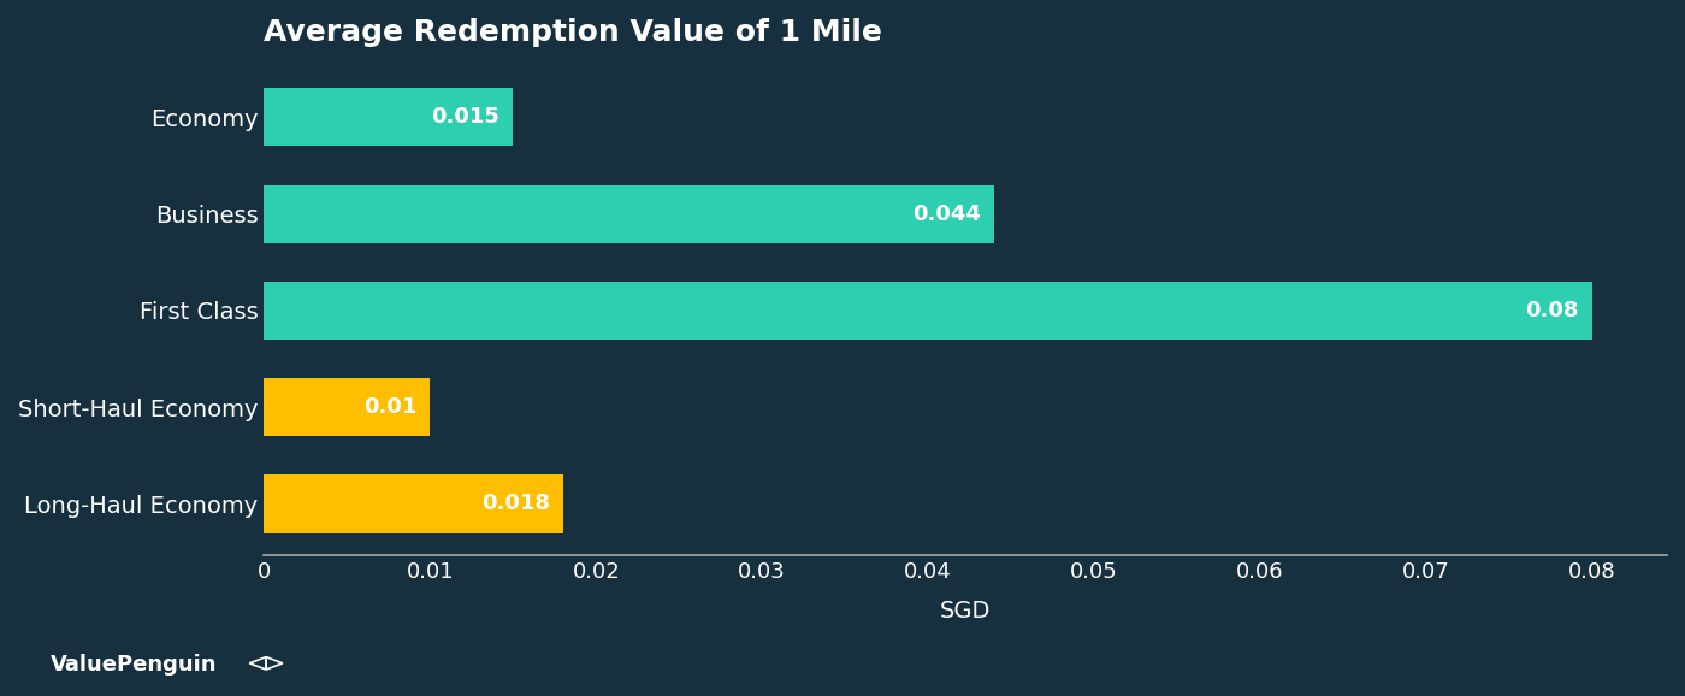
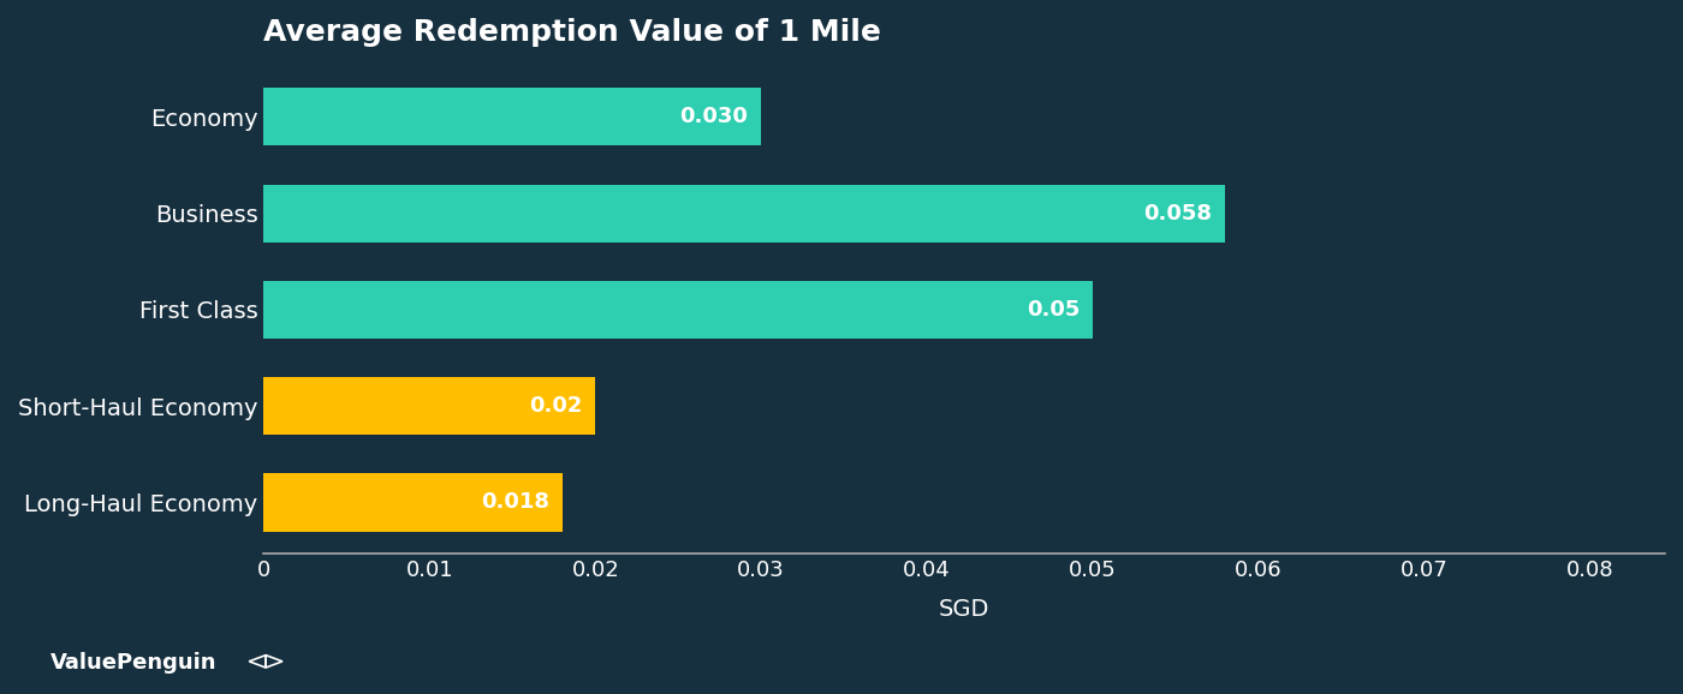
Economy: 0.015 -> 0.030
Business: 0.044 -> 0.058
First Class: 0.08 -> 0.05
Short-Haul Economy: 0.01 -> 0.02
